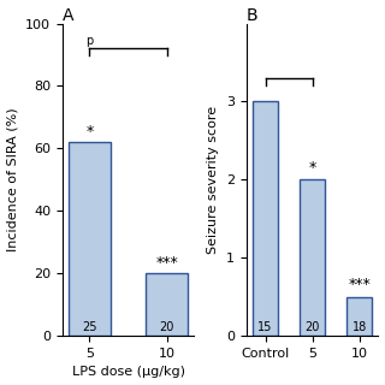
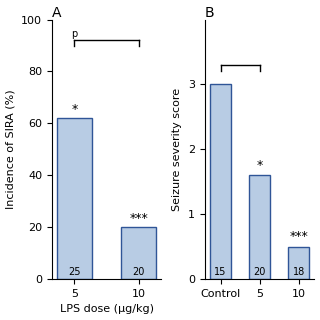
B/5: 2.0 -> 1.6
